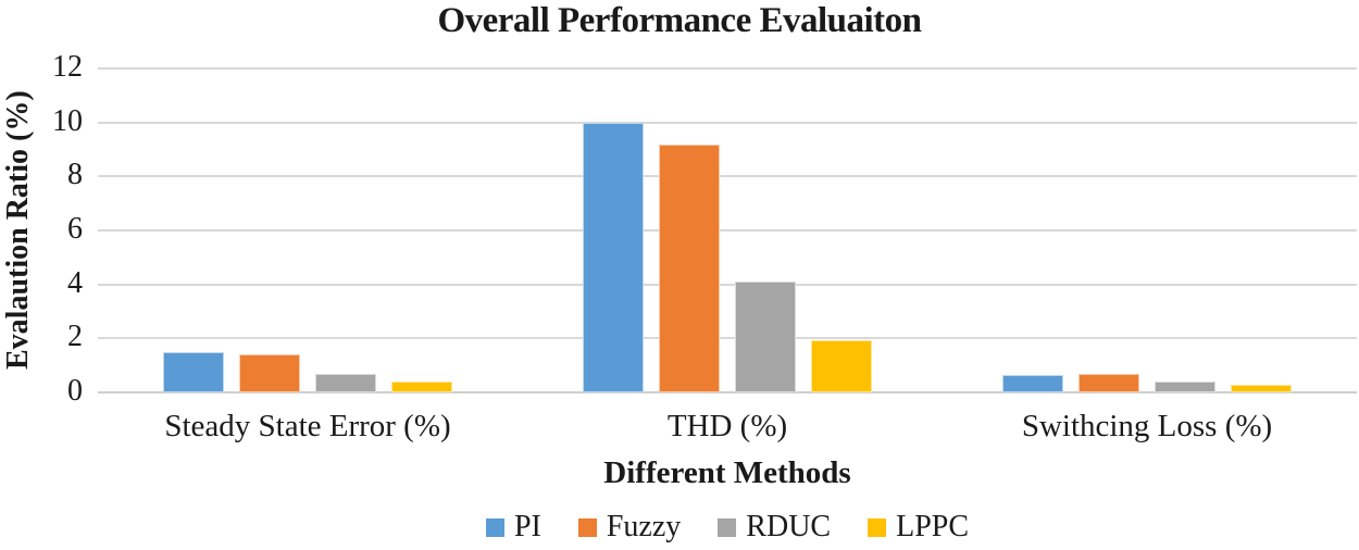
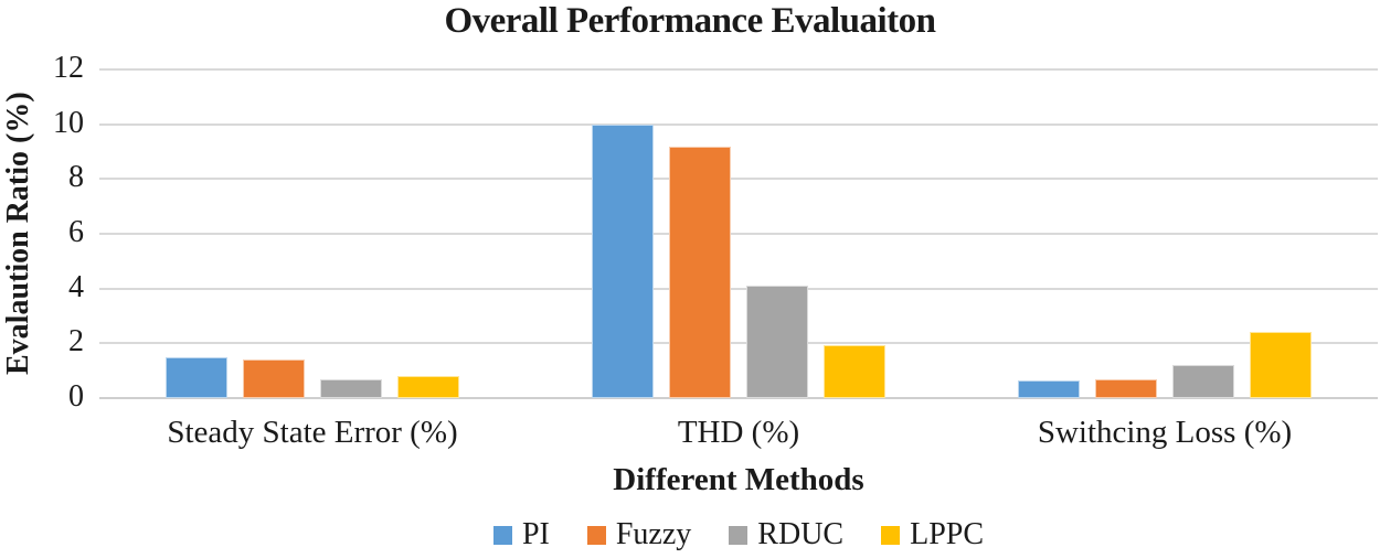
LPPC/Steady State Error (%): 0.4 -> 0.8
RDUC/Swithcing Loss (%): 0.4 -> 1.2
LPPC/Swithcing Loss (%): 0.3 -> 2.4
